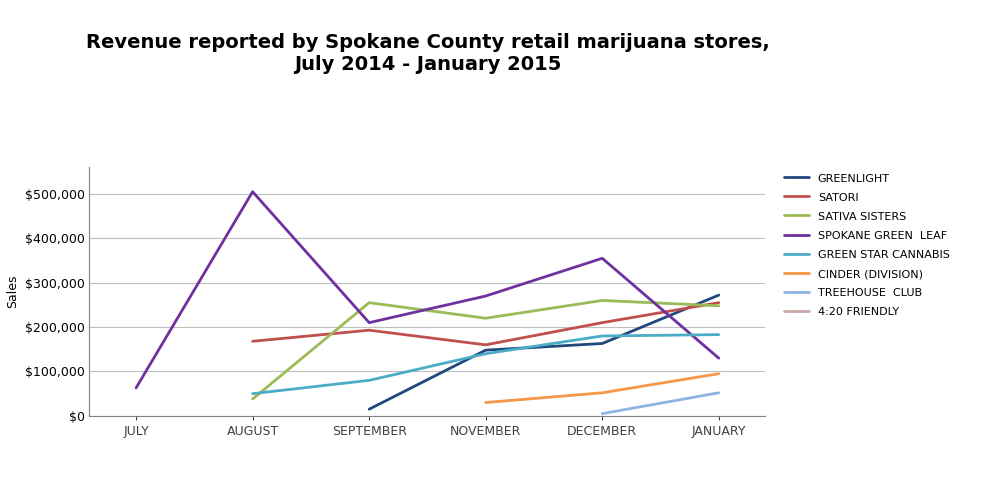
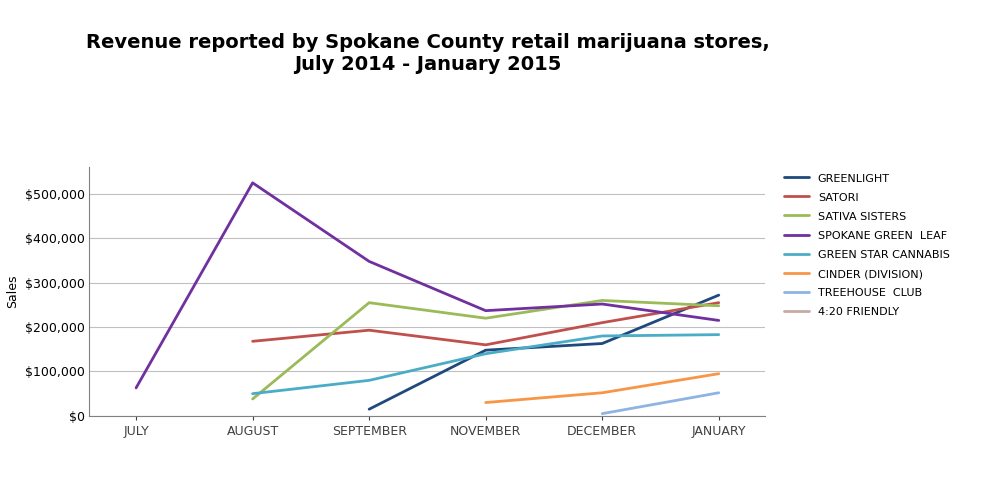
SPOKANE GREEN LEAF/AUGUST: $505,000 -> $525,000
SPOKANE GREEN LEAF/SEPTEMBER: $210,000 -> $348,000
SPOKANE GREEN LEAF/NOVEMBER: $270,000 -> $237,000
SPOKANE GREEN LEAF/DECEMBER: $355,000 -> $252,000
SPOKANE GREEN LEAF/JANUARY: $130,000 -> $215,000
